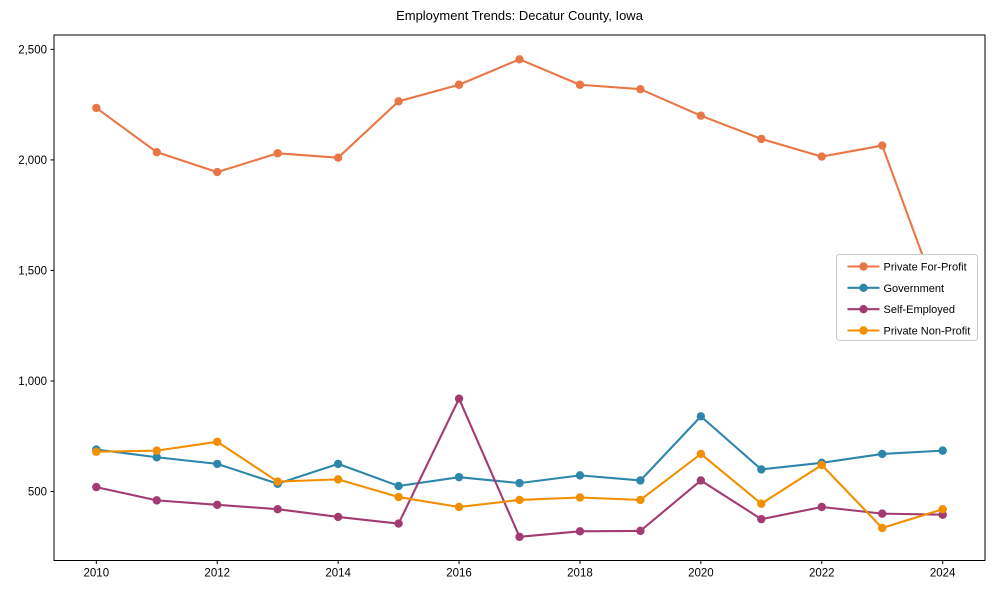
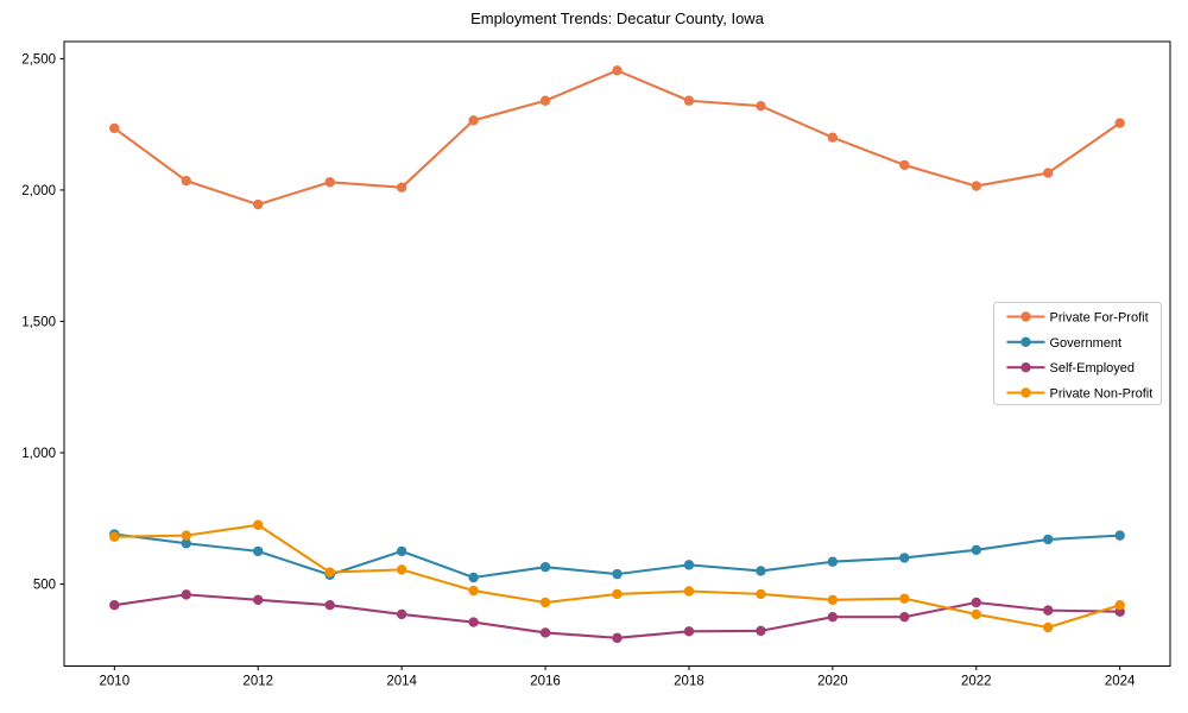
Self-Employed/2010: 520 -> 420
Self-Employed/2016: 920 -> 320
Government/2020: 840 -> 580
Self-Employed/2020: 550 -> 380
Private Non-Profit/2020: 670 -> 440
Private Non-Profit/2022: 620 -> 380
Private For-Profit/2024: 1320 -> 2260
